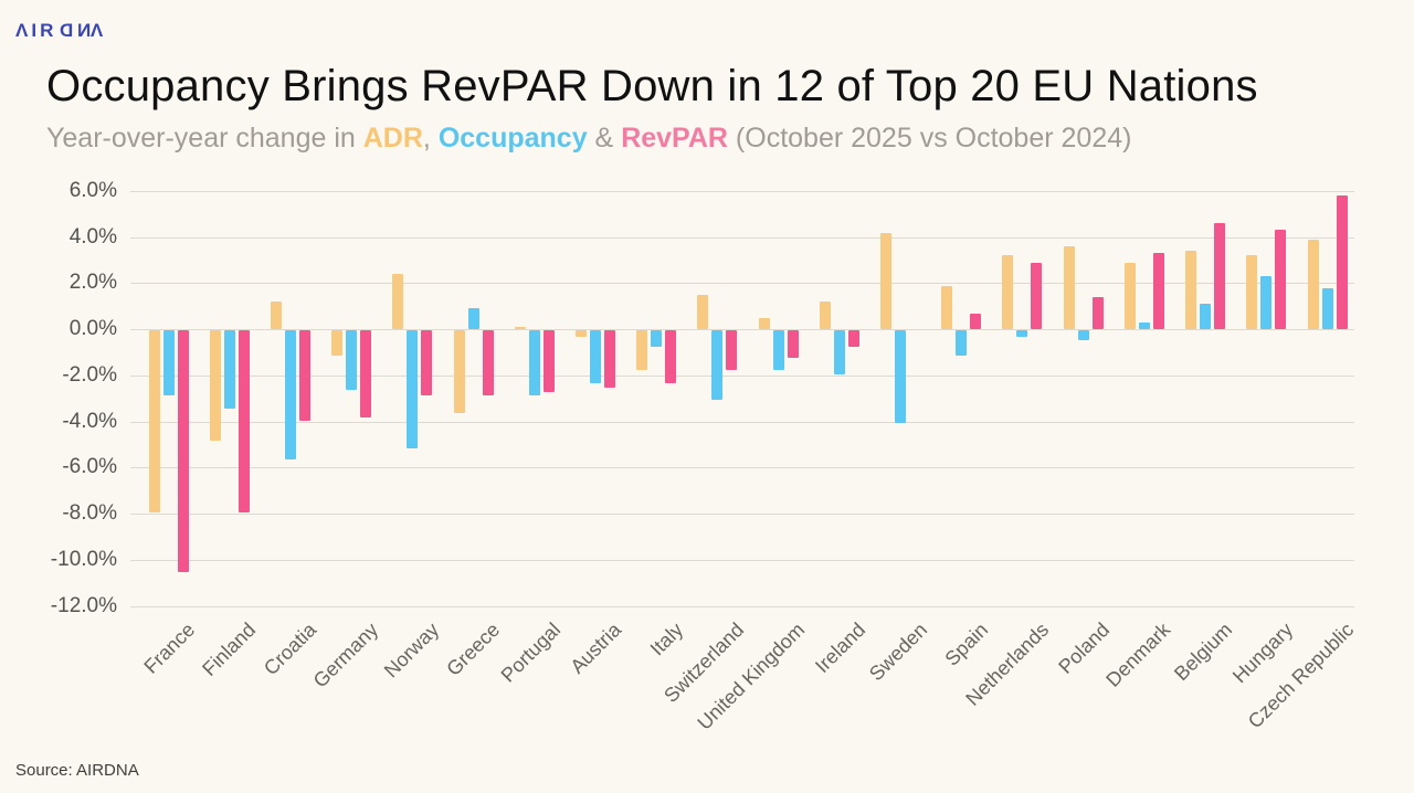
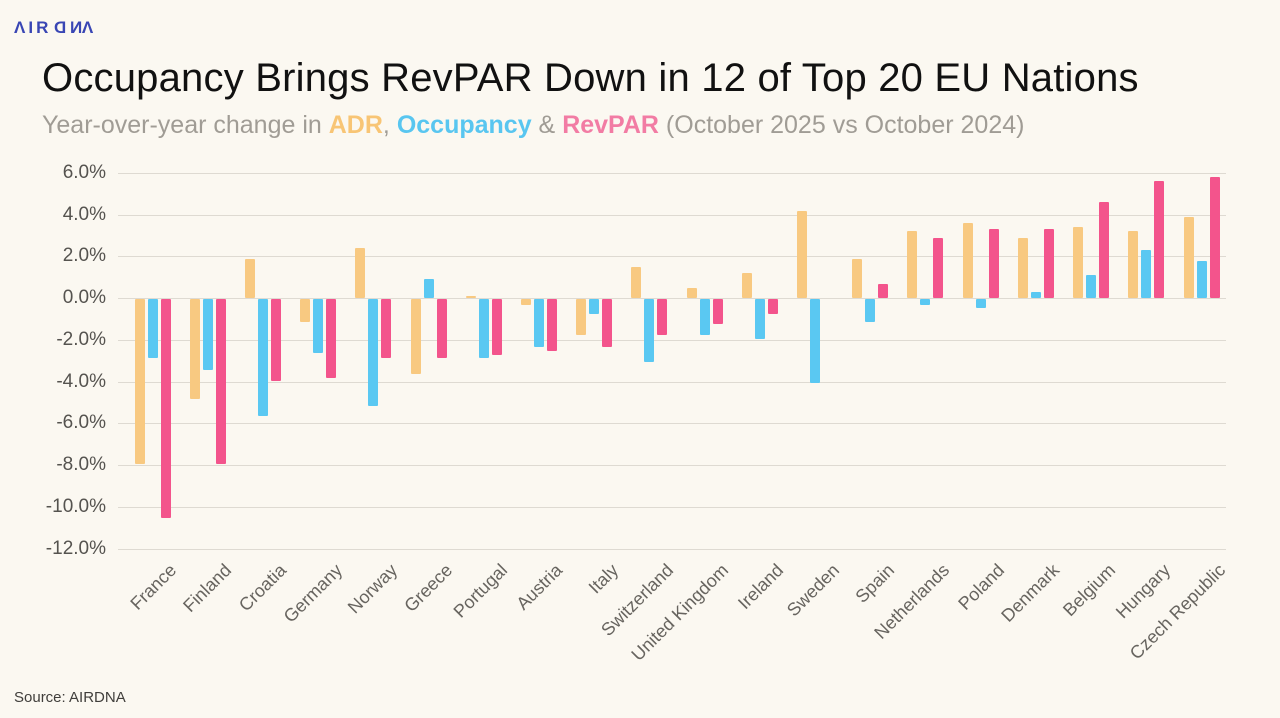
ADR/Croatia: 1.2% -> 1.9%
RevPAR/Poland: 1.4% -> 3.3%
RevPAR/Hungary: 4.3% -> 5.6%
